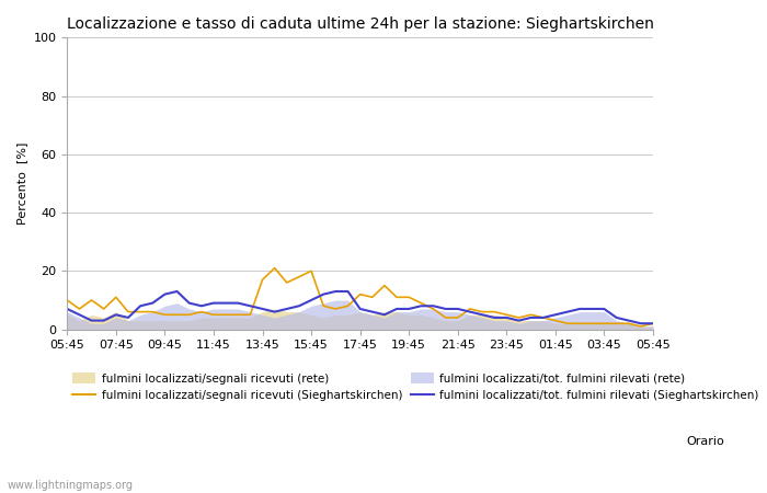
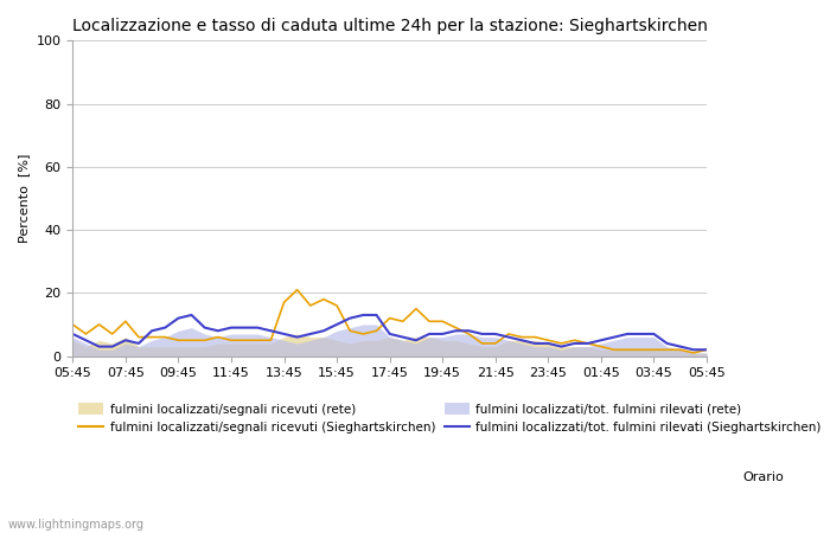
fulmini localizzati/segnali ricevuti (Sieghartskirchen)/15:45: 20 -> 16
